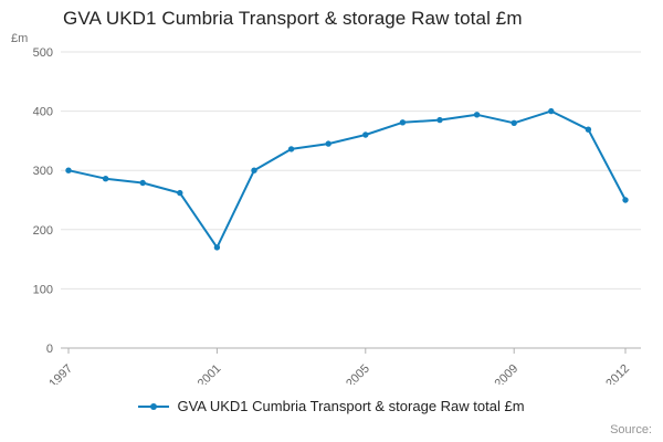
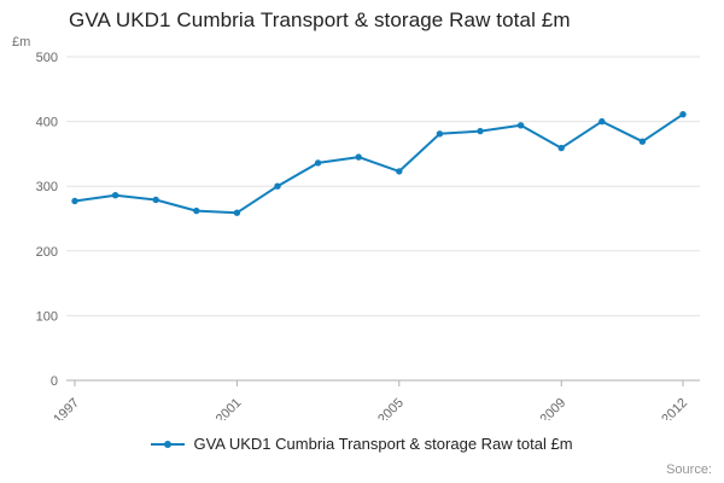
1997: 300 -> 280
2001: 170 -> 260
2005: 360 -> 320
2009: 380 -> 360
2012: 250 -> 410
